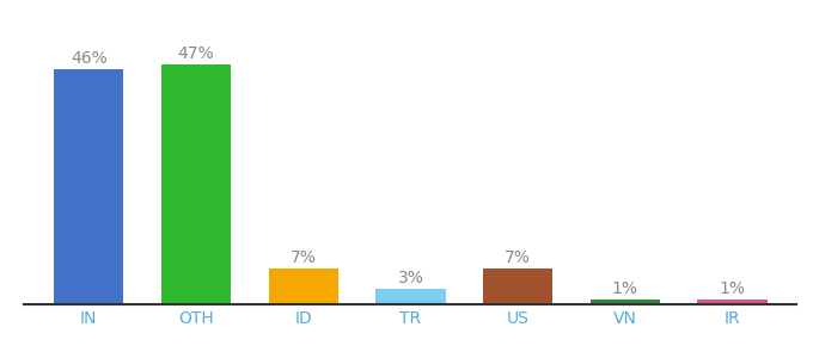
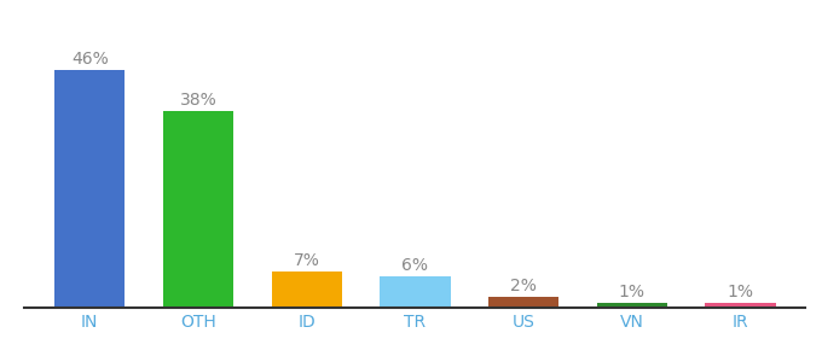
OTH: 47% -> 38%
TR: 3% -> 6%
US: 7% -> 2%
